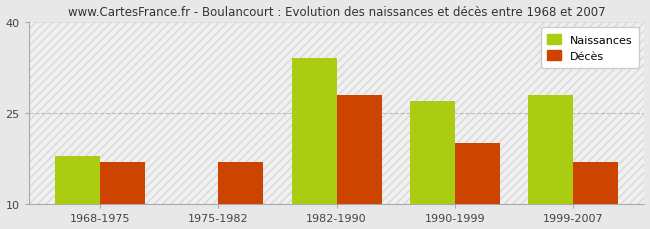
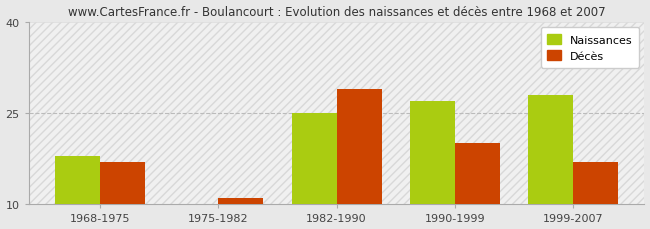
Décès/1975-1982: 17 -> 11
Naissances/1982-1990: 34 -> 25
Décès/1982-1990: 28 -> 29
